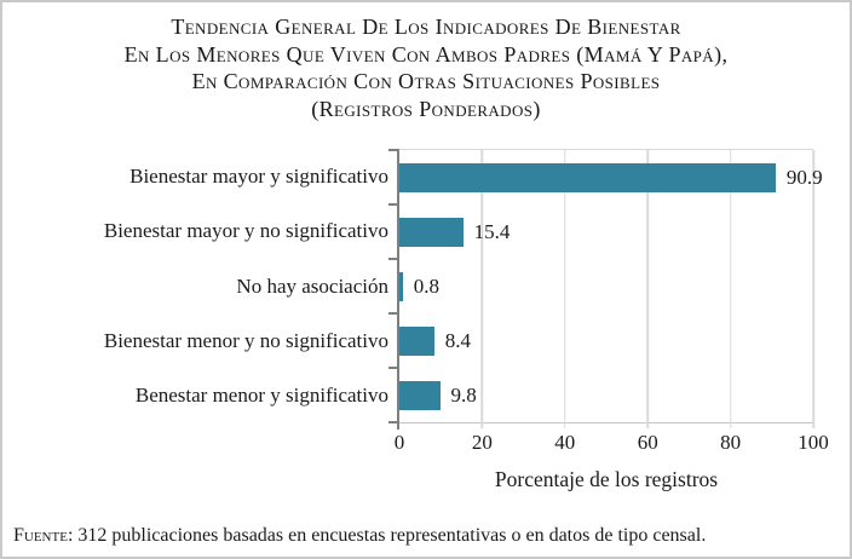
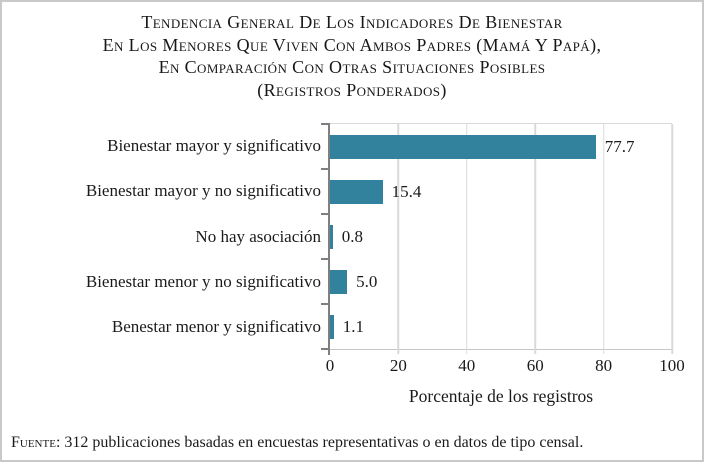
Bienestar mayor y significativo: 90.9 -> 77.7
Bienestar menor y no significativo: 8.4 -> 5.0
Benestar menor y significativo: 9.8 -> 1.1
